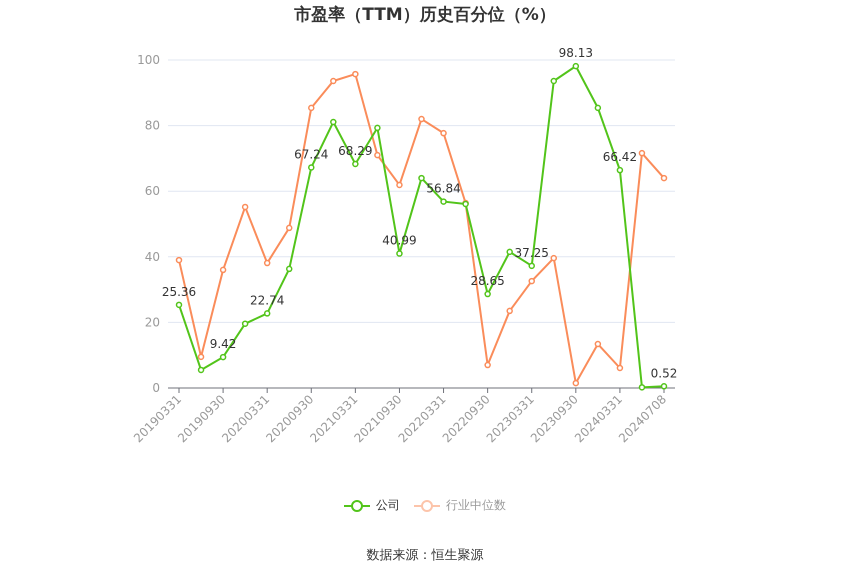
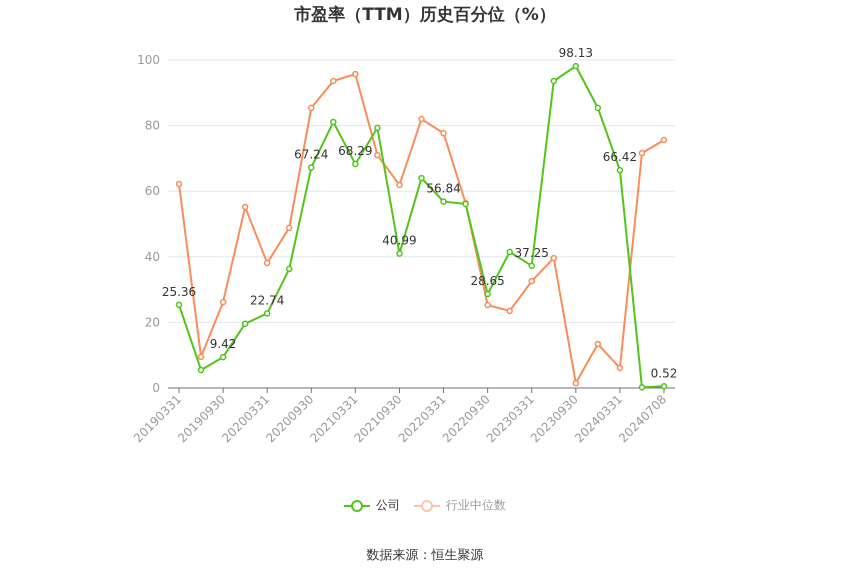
行业中位数/20190331: 39 -> 62
行业中位数/20190930: 36 -> 26
行业中位数/20220930: 7 -> 25
行业中位数/20240708: 64 -> 76
